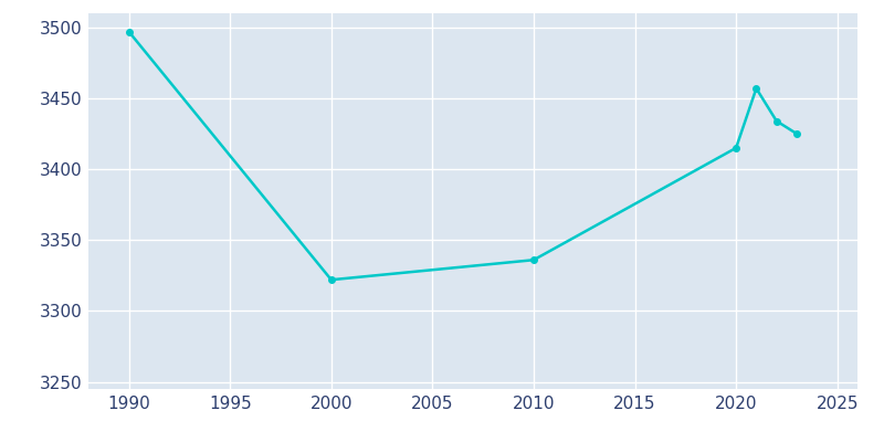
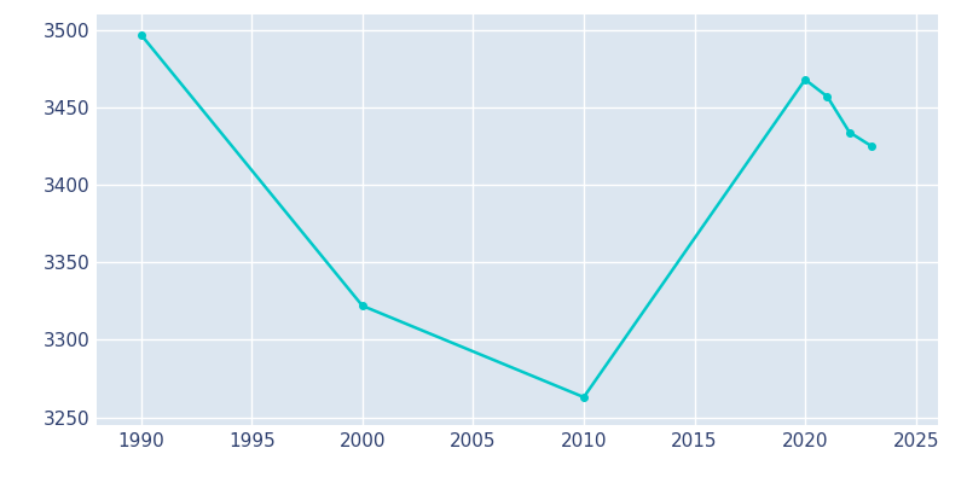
2010: 3336 -> 3263
2020: 3415 -> 3468
